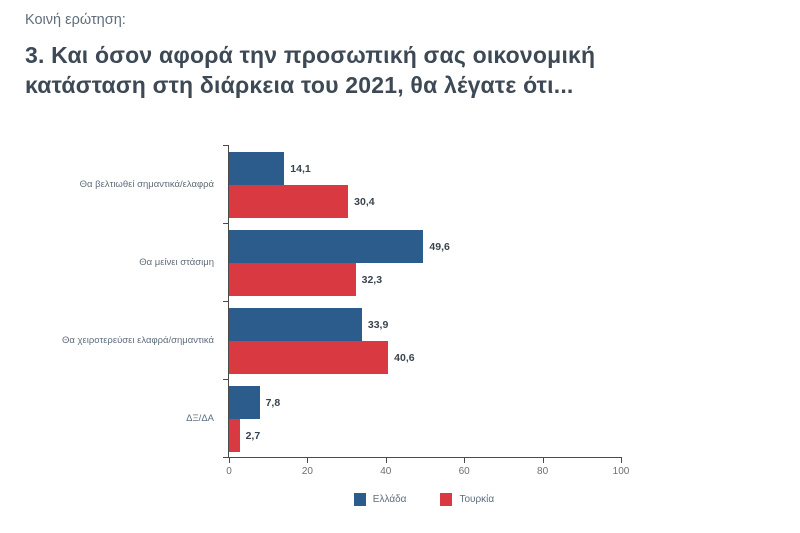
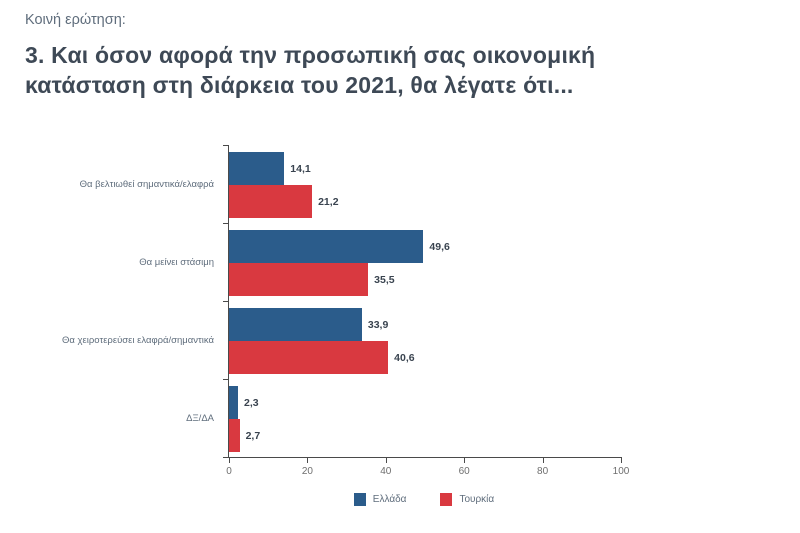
Τουρκία/Θα βελτιωθεί σημαντικά/ελαφρά: 30,4 -> 21,2
Τουρκία/Θα μείνει στάσιμη: 32,3 -> 35,5
Ελλάδα/ΔΞ/ΔΑ: 7,8 -> 2,3
